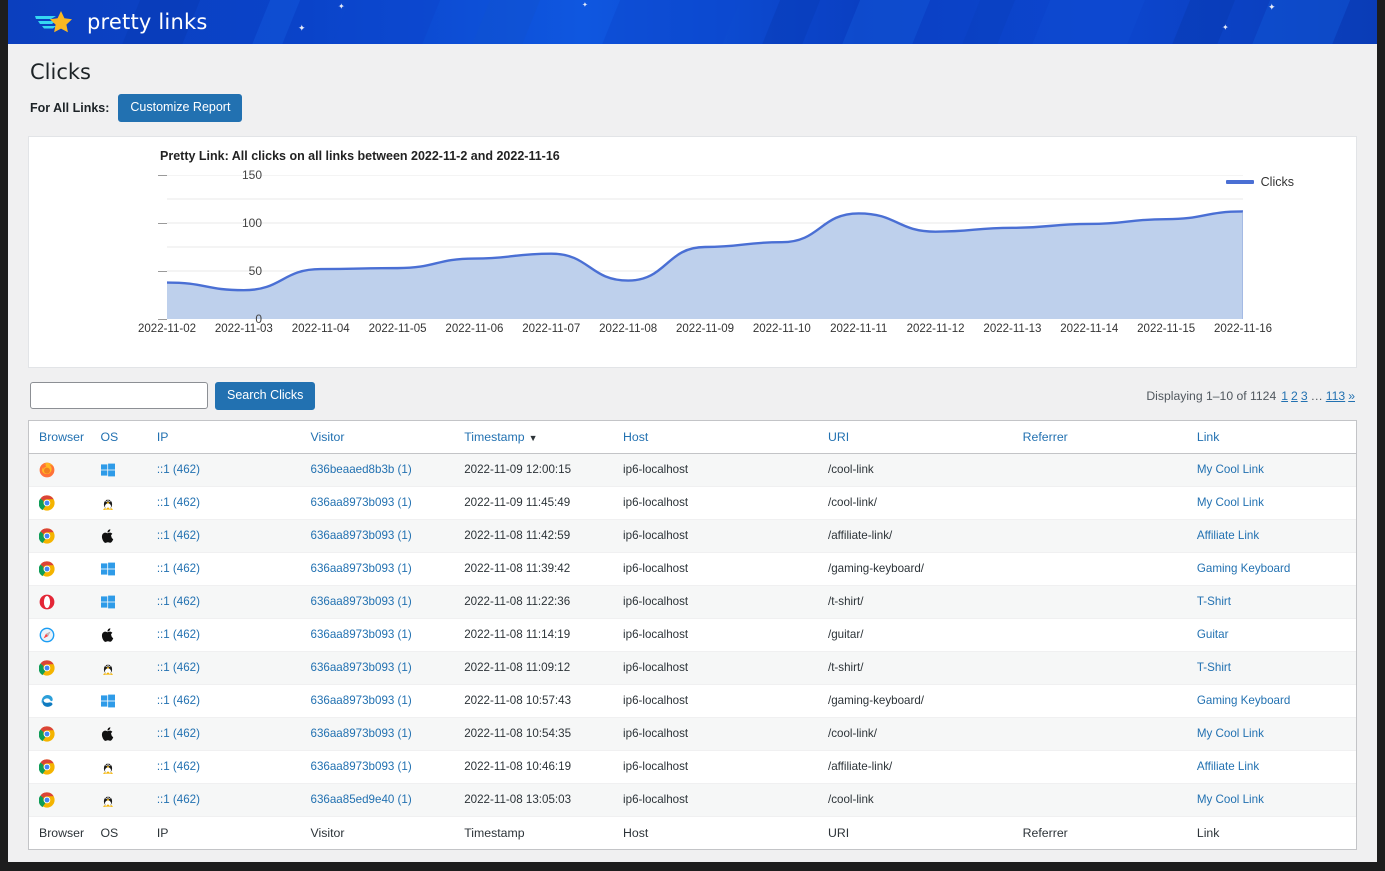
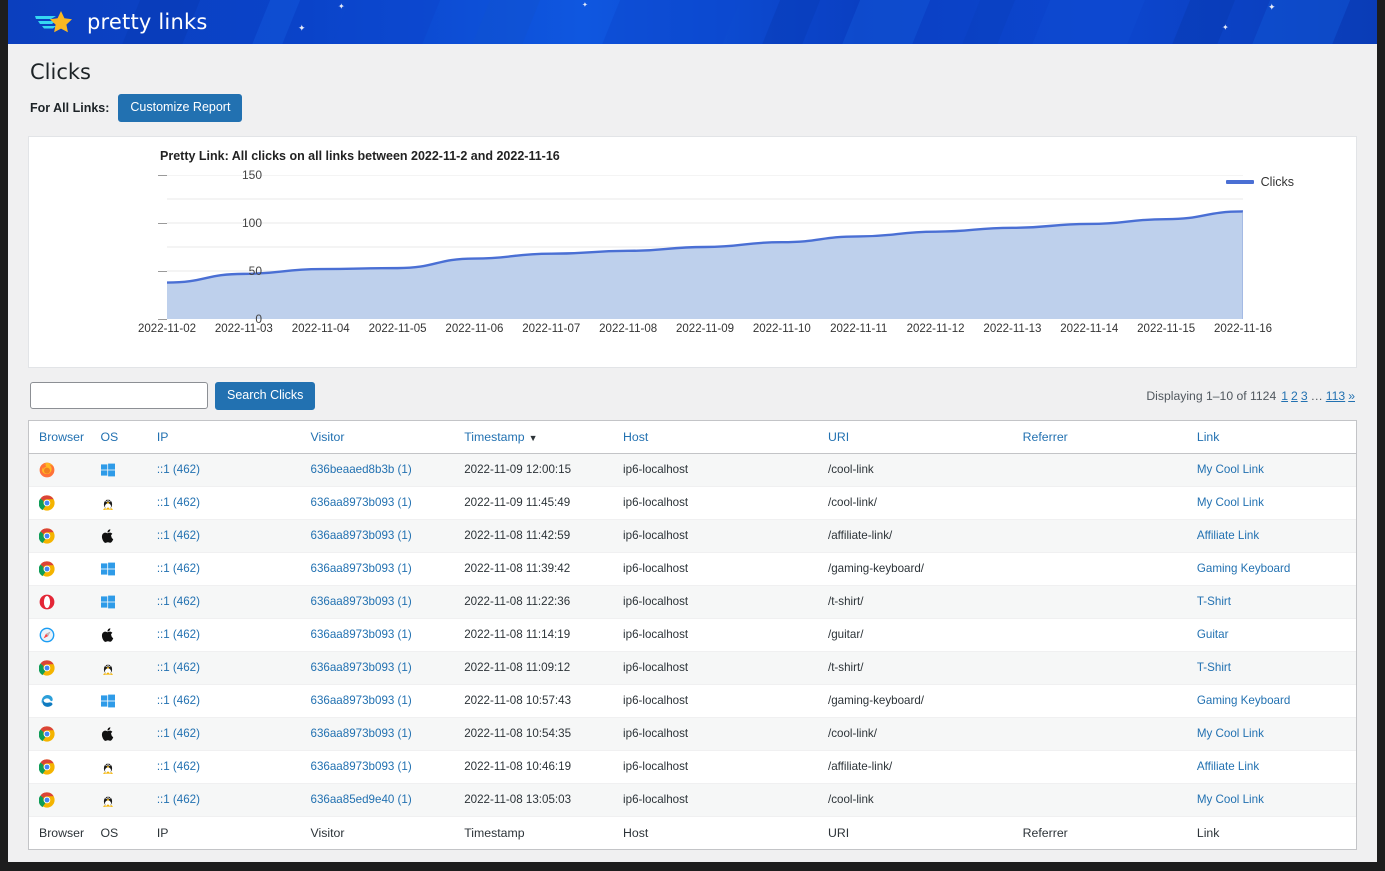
2022-11-03: 30 -> 50
2022-11-08: 40 -> 70
2022-11-11: 110 -> 90
